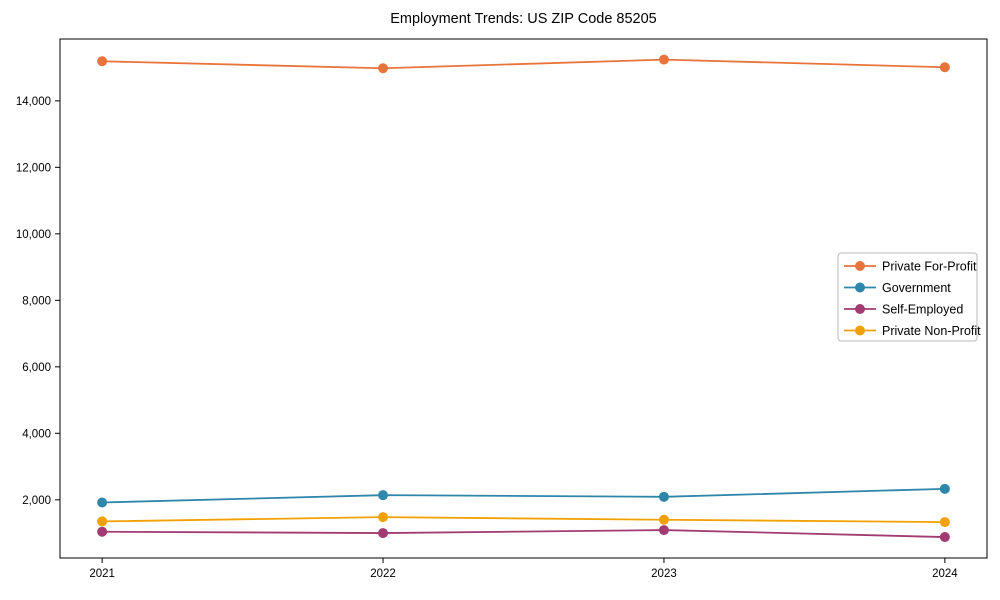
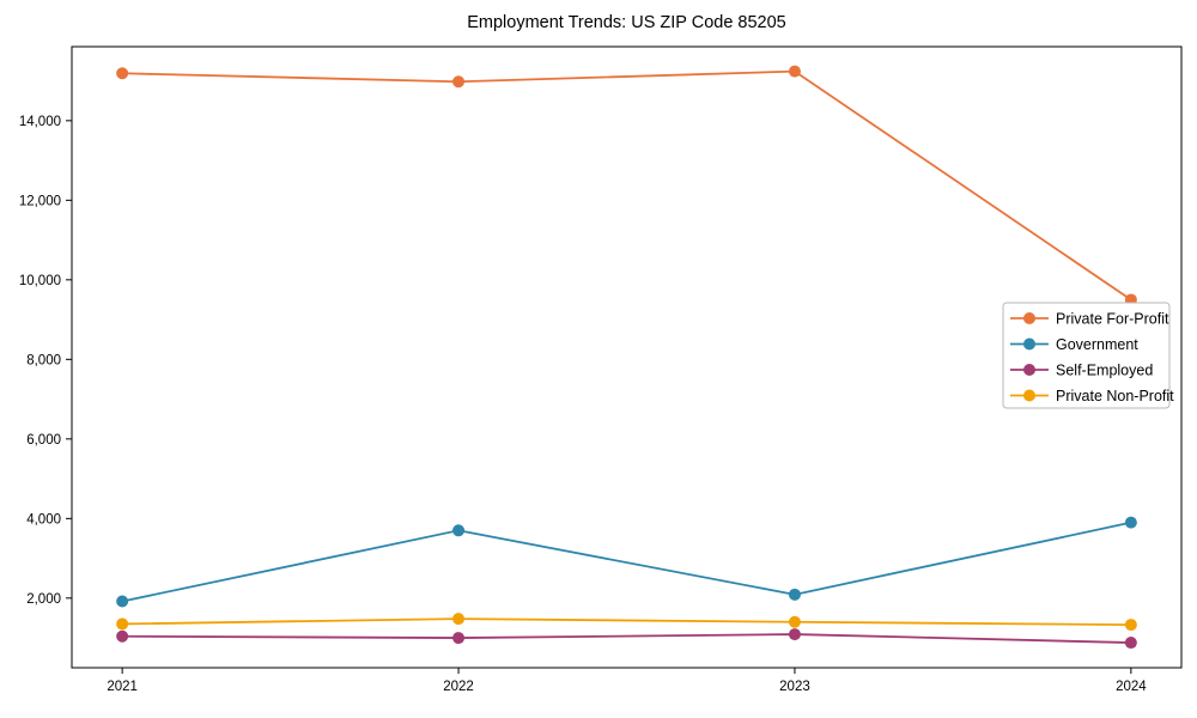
Government/2022: 2100 -> 3700
Private For-Profit/2024: 15000 -> 9500
Government/2024: 2300 -> 3900
